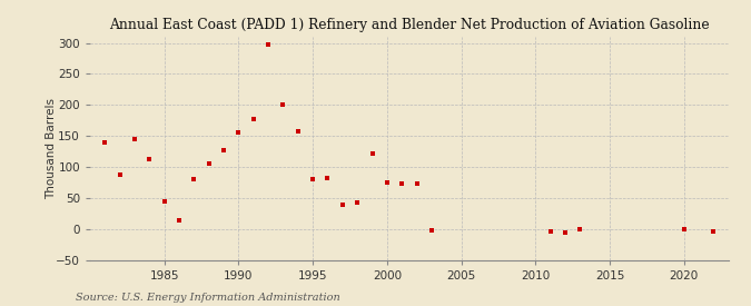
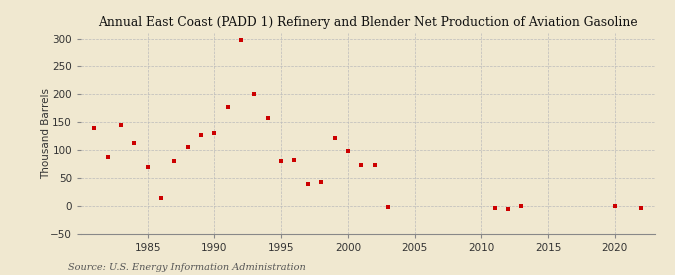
1985: 45 -> 70
1990: 155 -> 130
2000: 75 -> 98
